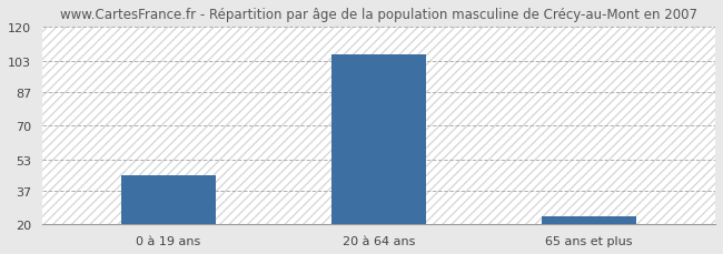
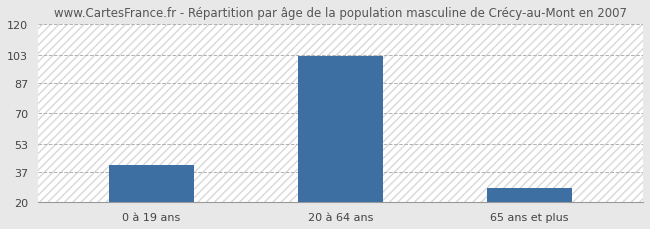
0 à 19 ans: 45 -> 41
20 à 64 ans: 106 -> 102
65 ans et plus: 24 -> 28
